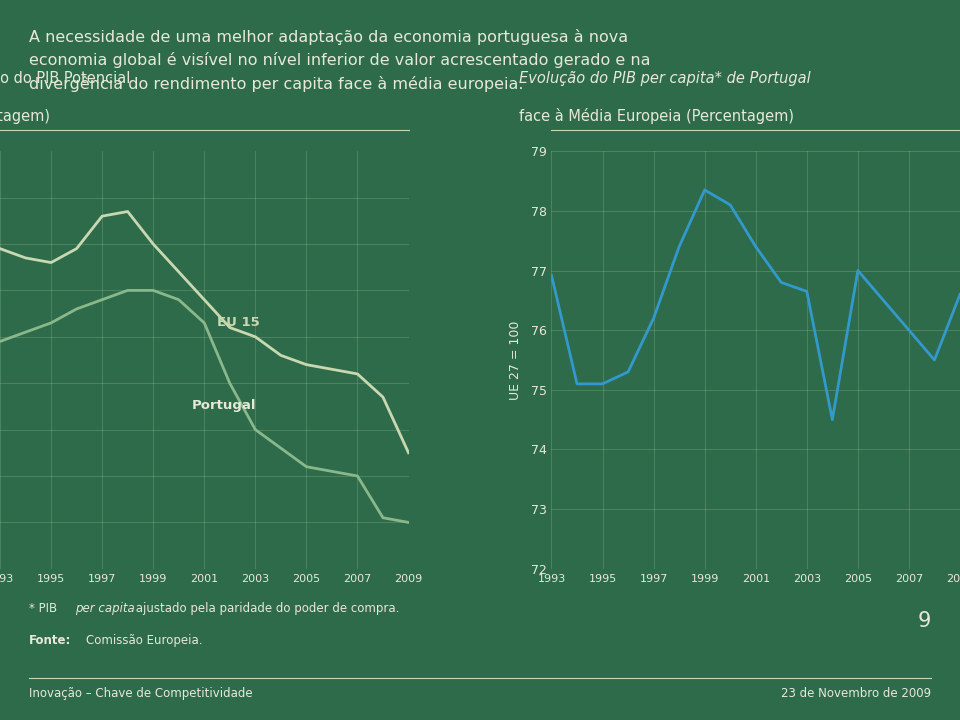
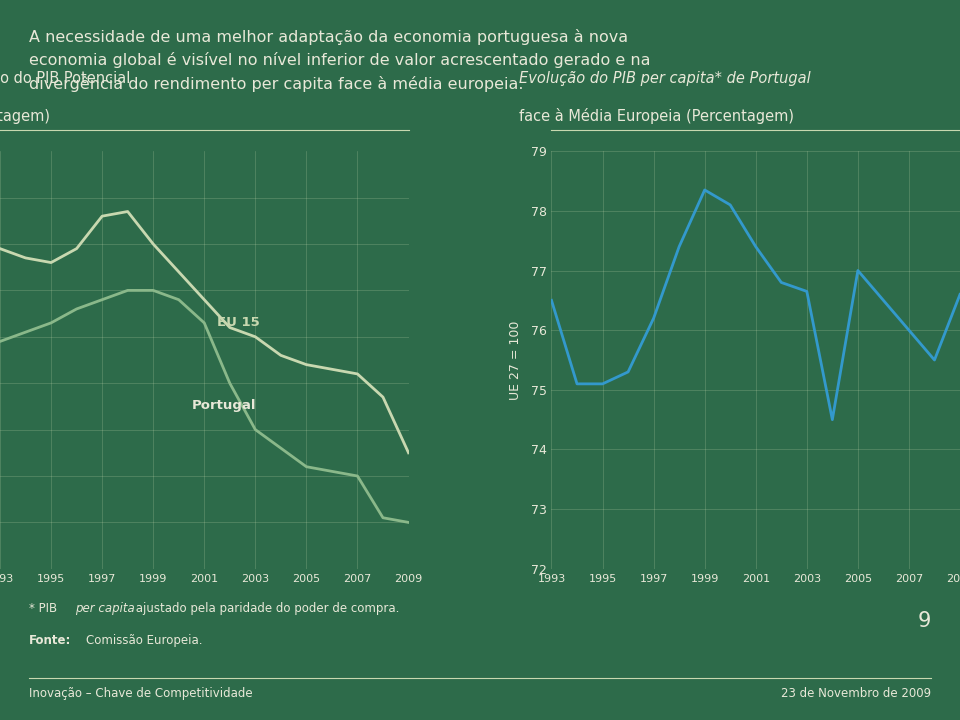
1993: 76.92 -> 76.50
